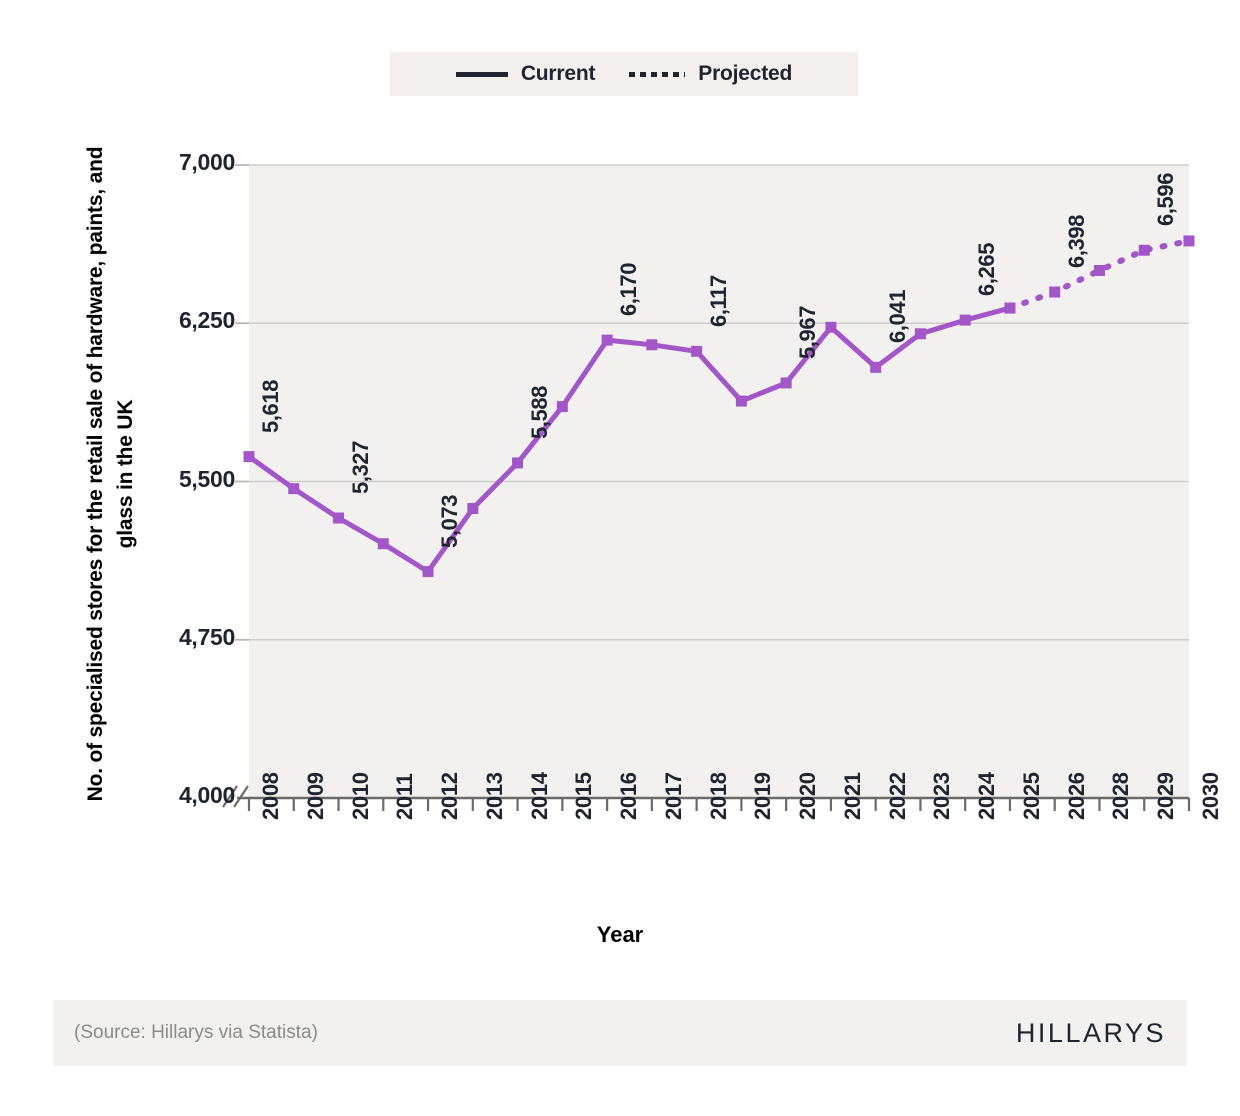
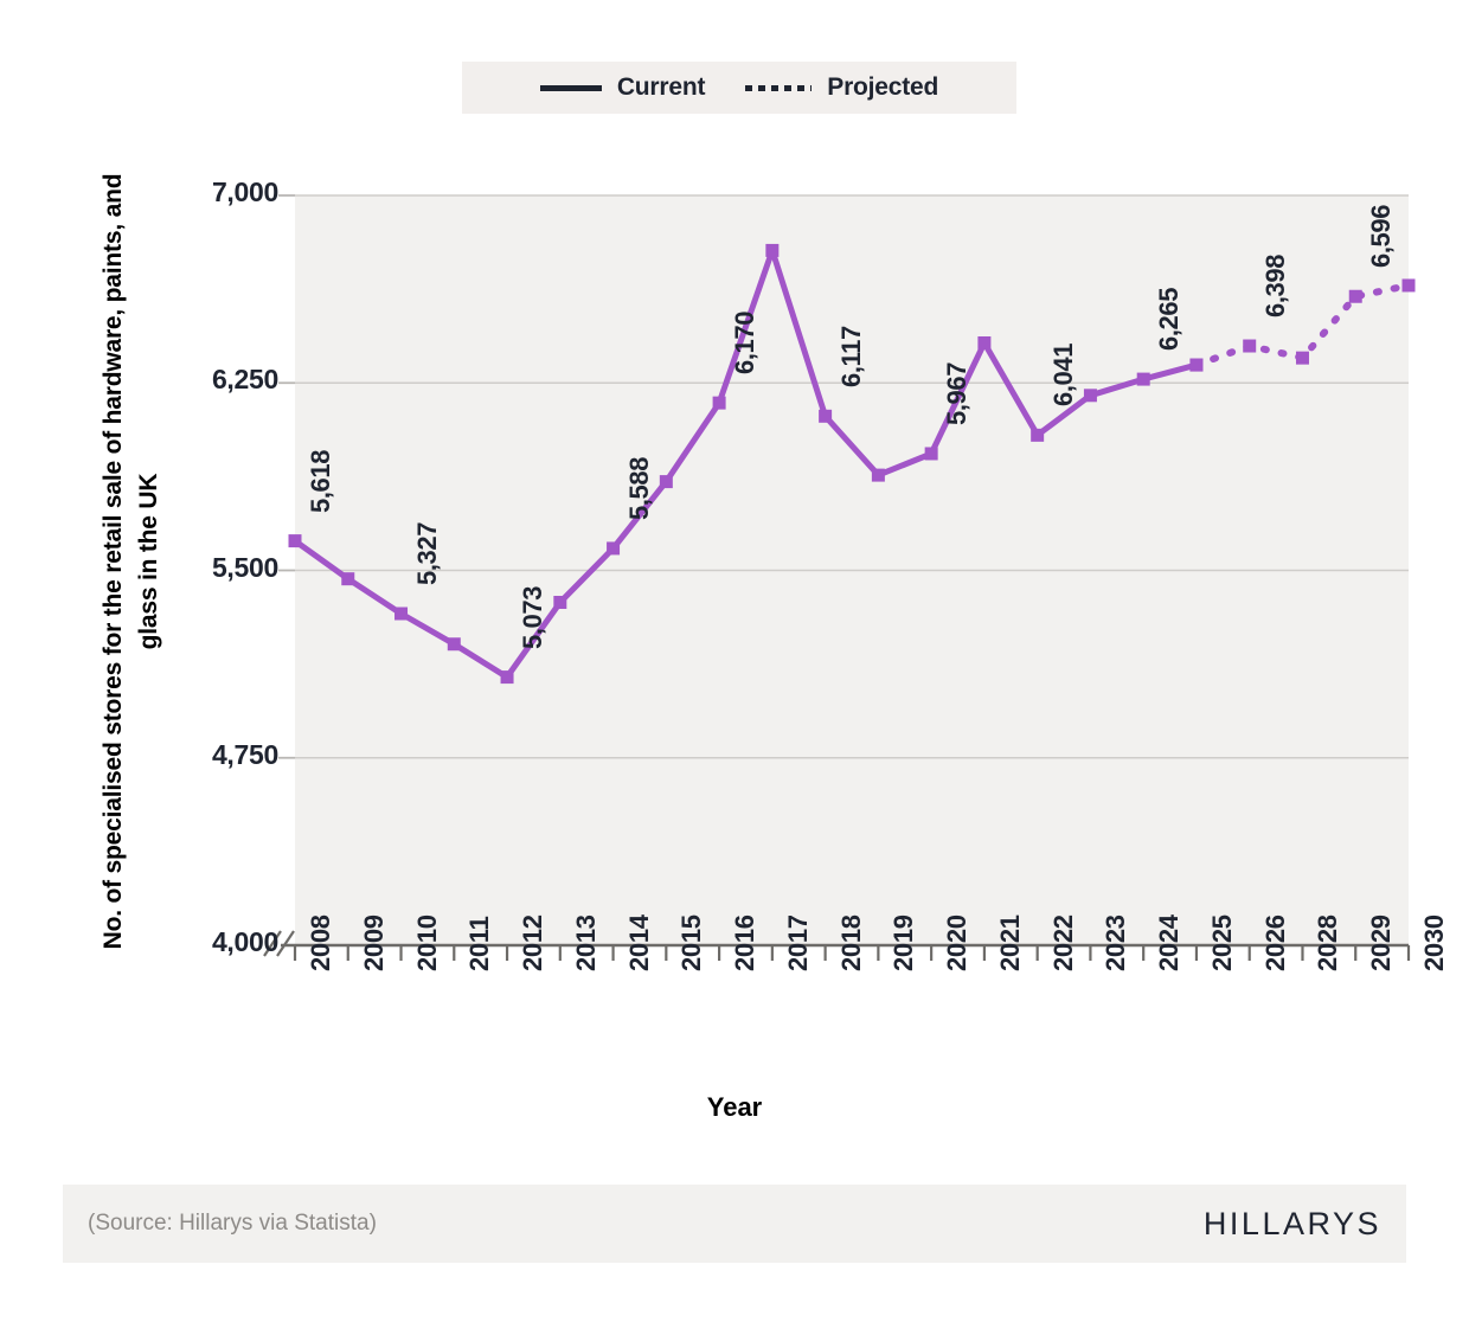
Current/2017: 6150 -> 6780
Current/2021: 6230 -> 6410
Projected/2028: 6500 -> 6350
